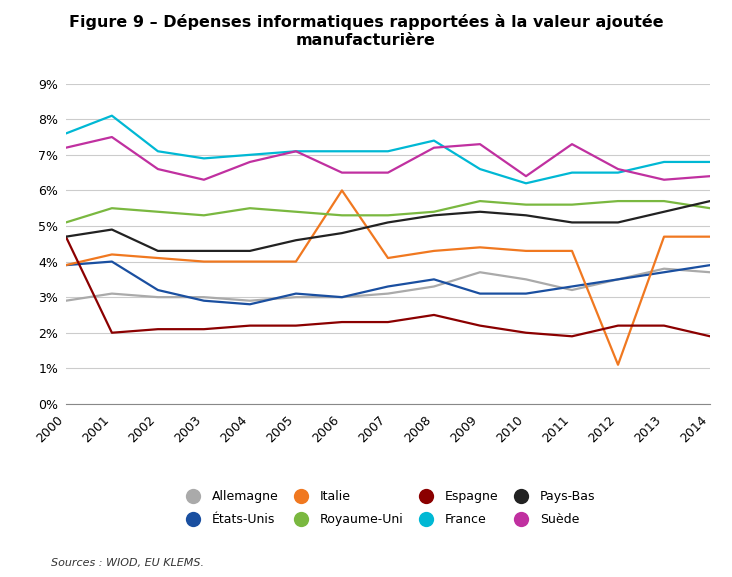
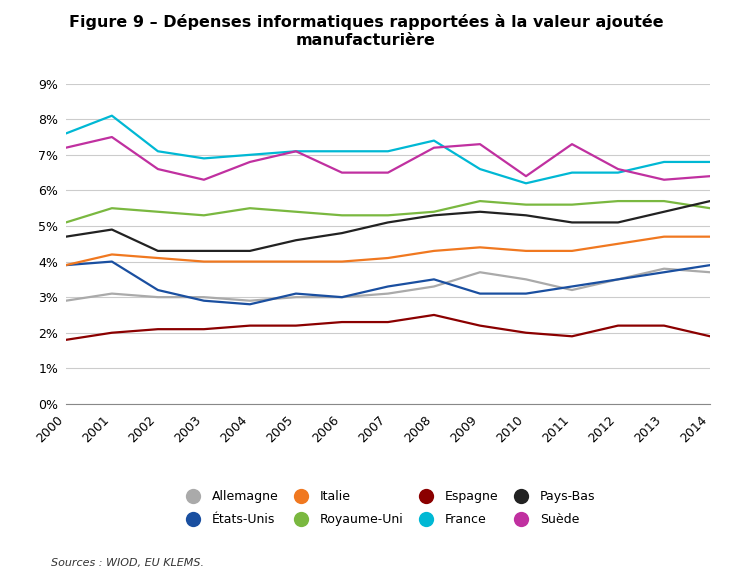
Espagne/2000: 4.7% -> 1.8%
Italie/2006: 6.0% -> 4.0%
Italie/2012: 1.1% -> 4.5%
